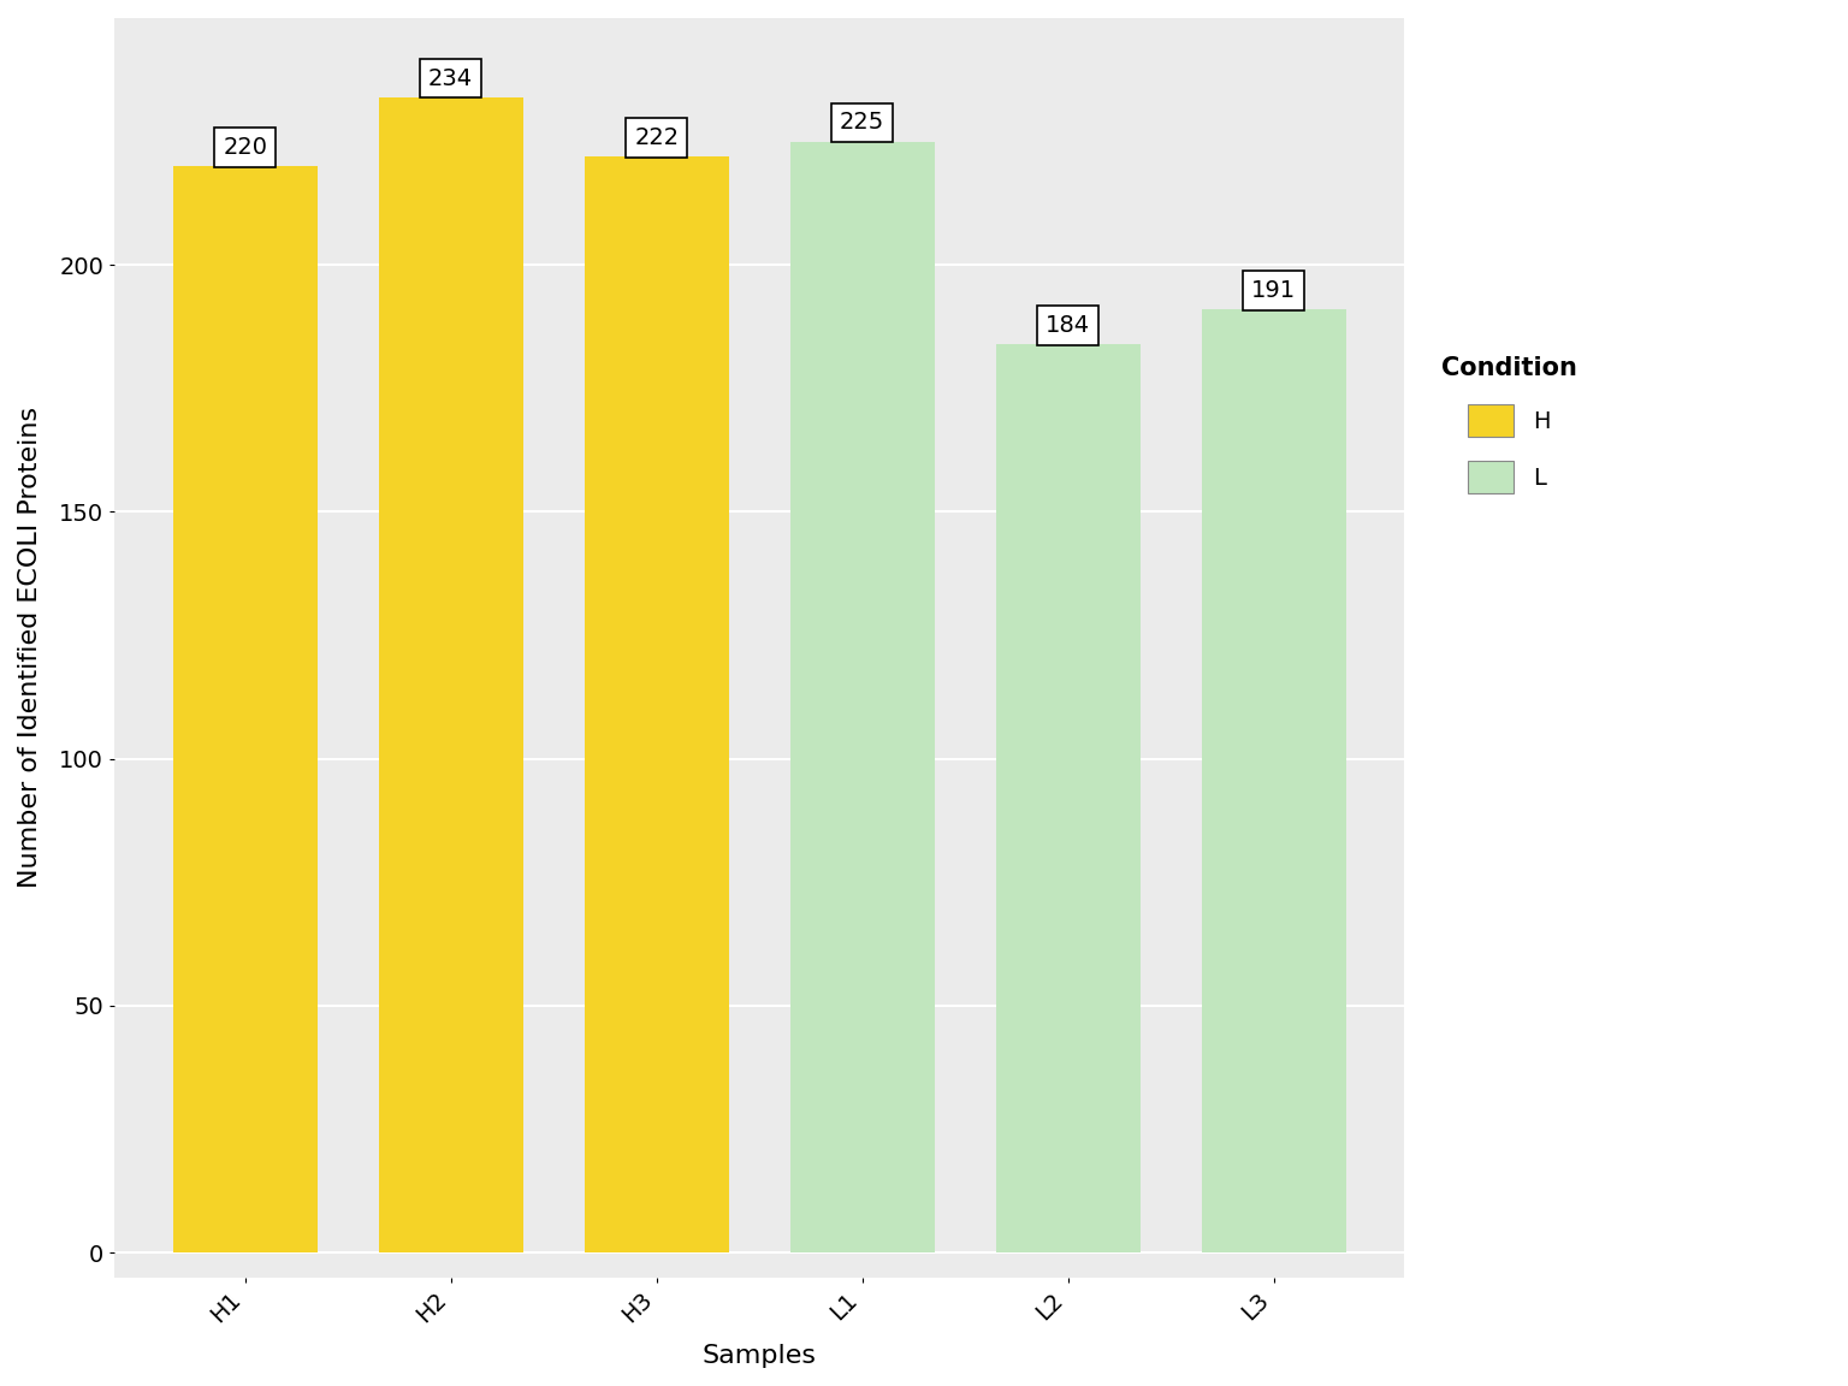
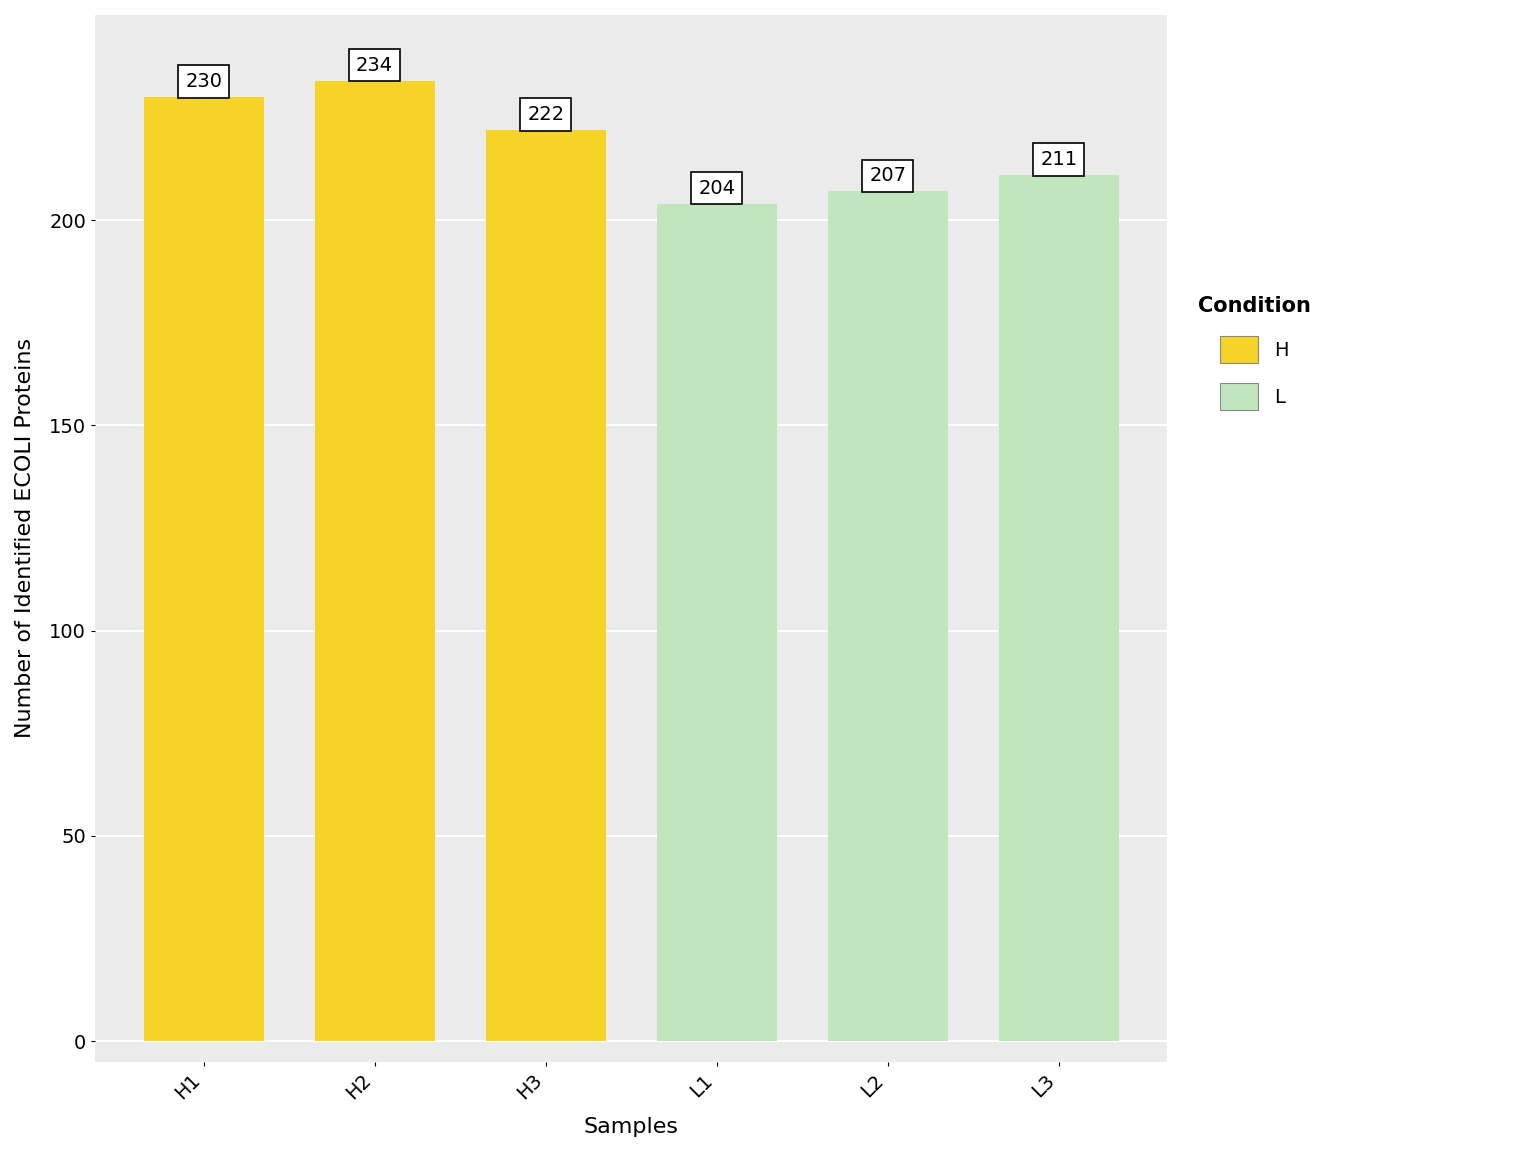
H1: 220 -> 230
L1: 225 -> 204
L2: 184 -> 207
L3: 191 -> 211
